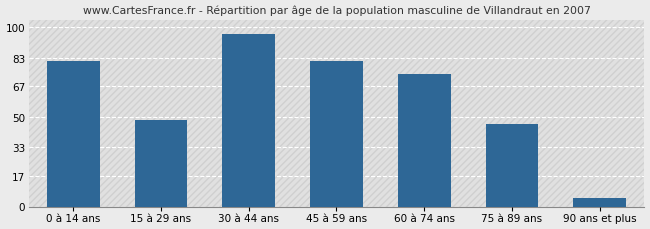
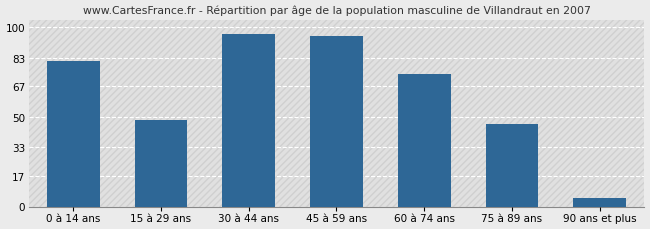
45 à 59 ans: 81 -> 95
